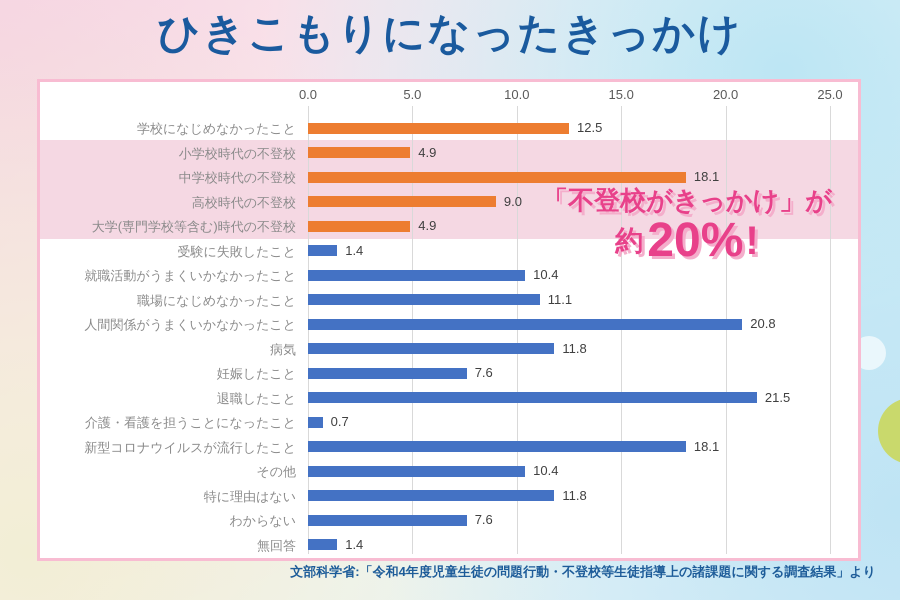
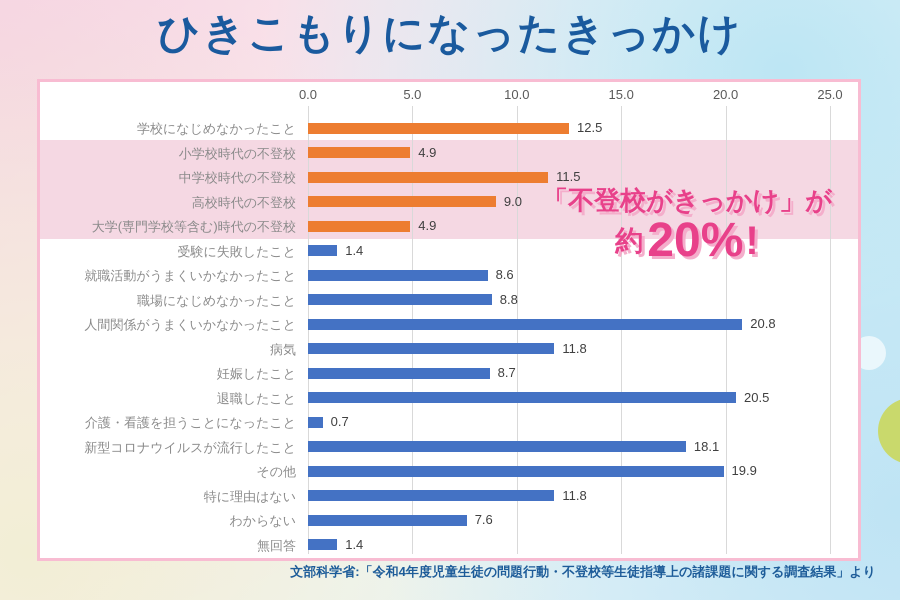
中学校時代の不登校: 18.1 -> 11.5
就職活動がうまくいかなかったこと: 10.4 -> 8.6
職場になじめなかったこと: 11.1 -> 8.8
妊娠したこと: 7.6 -> 8.7
退職したこと: 21.5 -> 20.5
その他: 10.4 -> 19.9
